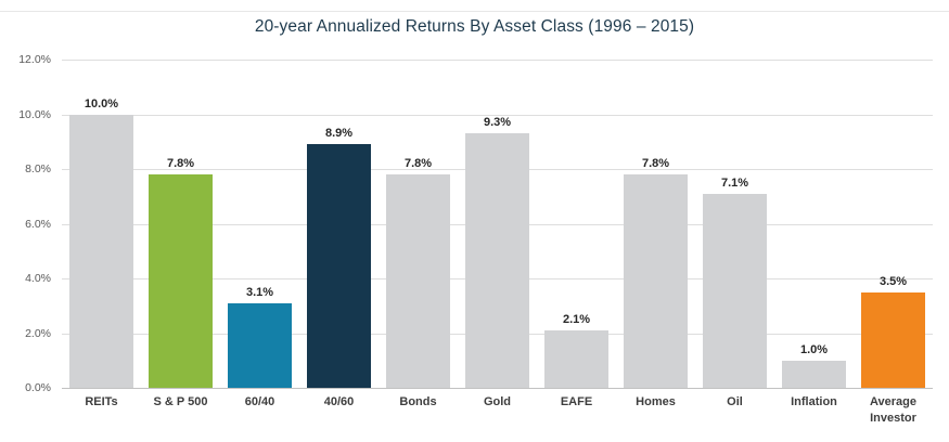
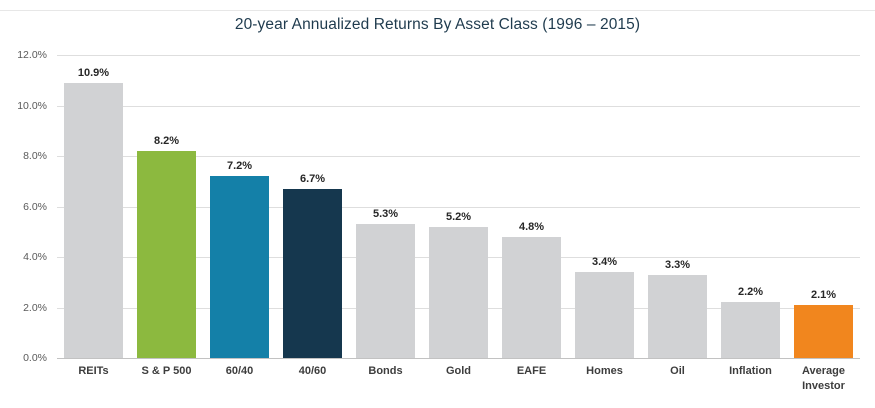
REITs: 10.0% -> 10.9%
S & P 500: 7.8% -> 8.2%
60/40: 3.1% -> 7.2%
40/60: 8.9% -> 6.7%
Bonds: 7.8% -> 5.3%
Gold: 9.3% -> 5.2%
EAFE: 2.1% -> 4.8%
Homes: 7.8% -> 3.4%
Oil: 7.1% -> 3.3%
Inflation: 1.0% -> 2.2%
Average Investor: 3.5% -> 2.1%
